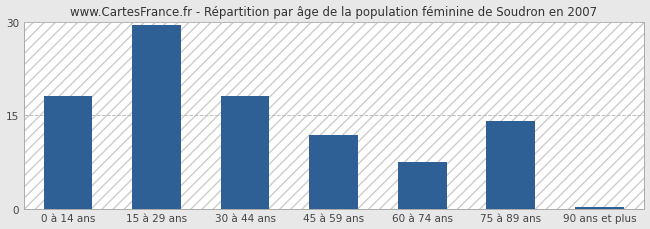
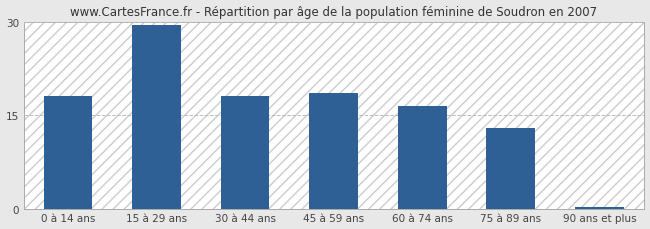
45 à 59 ans: 11.8 -> 18.5
60 à 74 ans: 7.4 -> 16.5
75 à 89 ans: 14.0 -> 13.0
